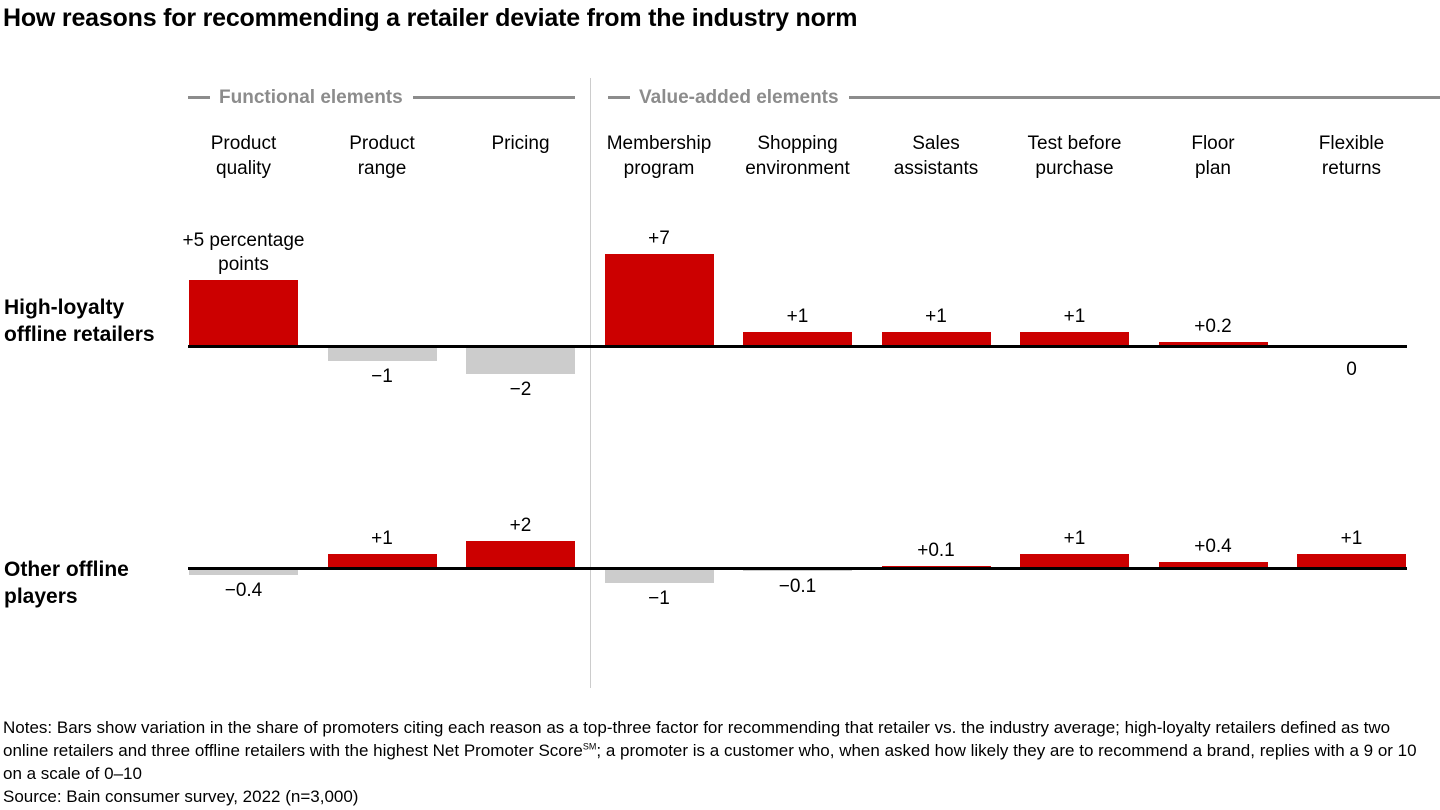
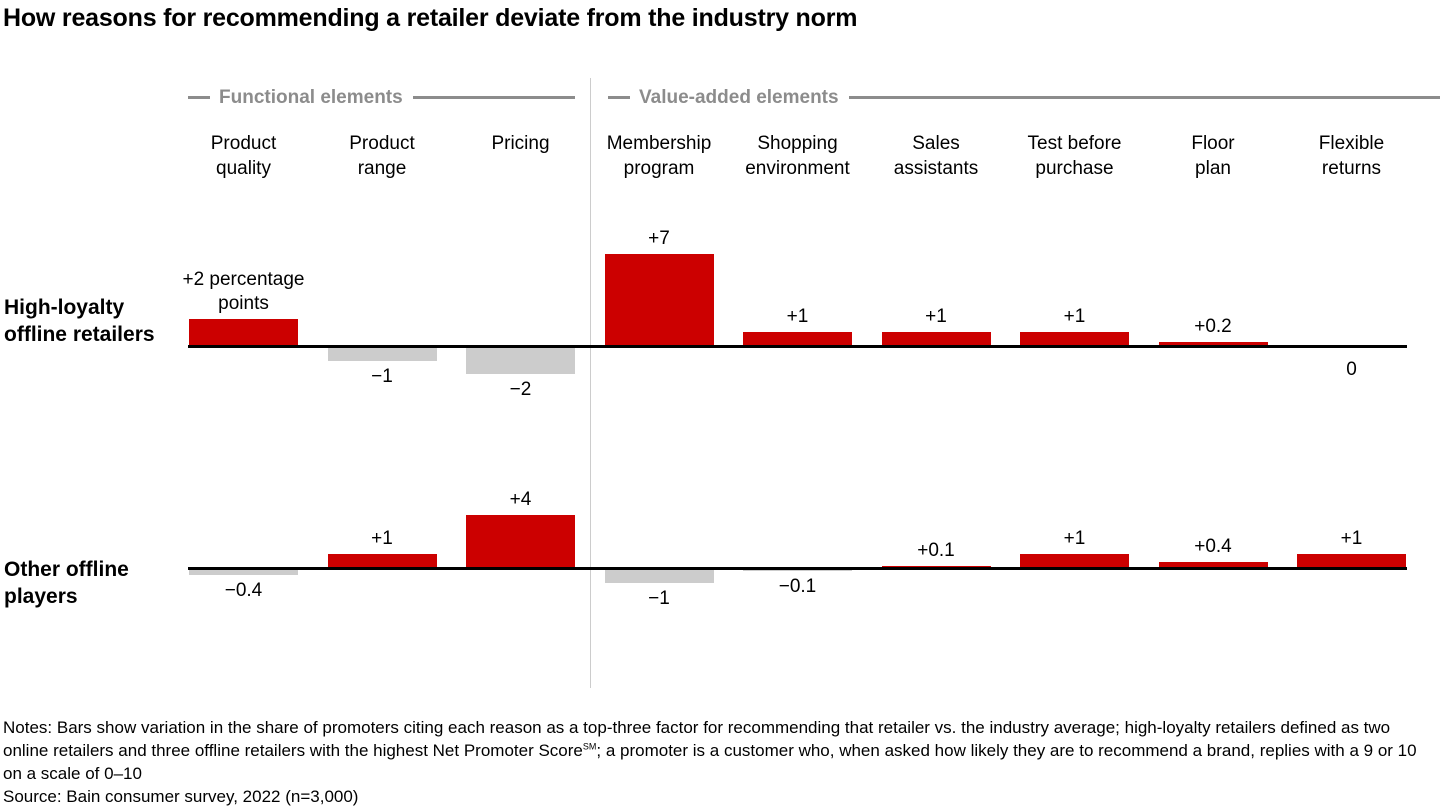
High-loyalty offline retailers/Product quality: +5 -> +2
Other offline players/Pricing: +2 -> +4
